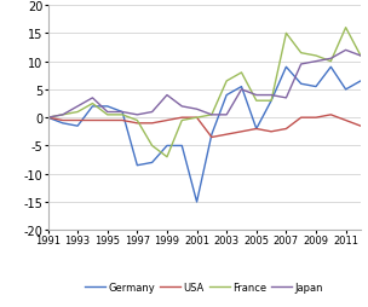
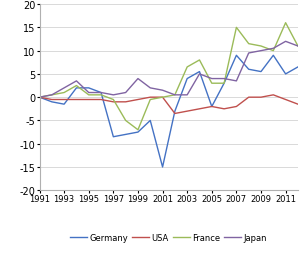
Germany/1999: -5.0 -> -7.5
